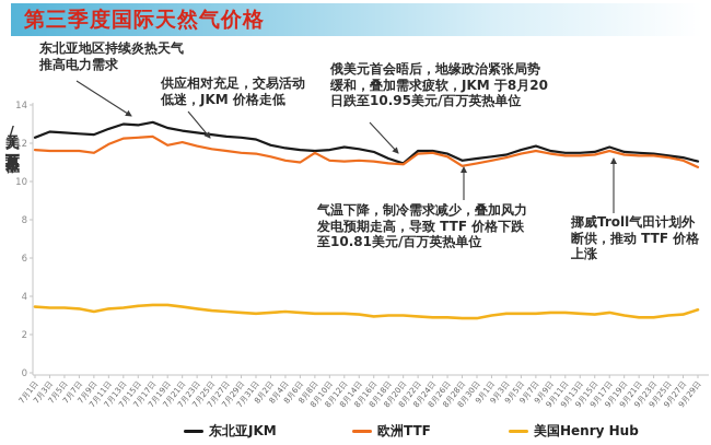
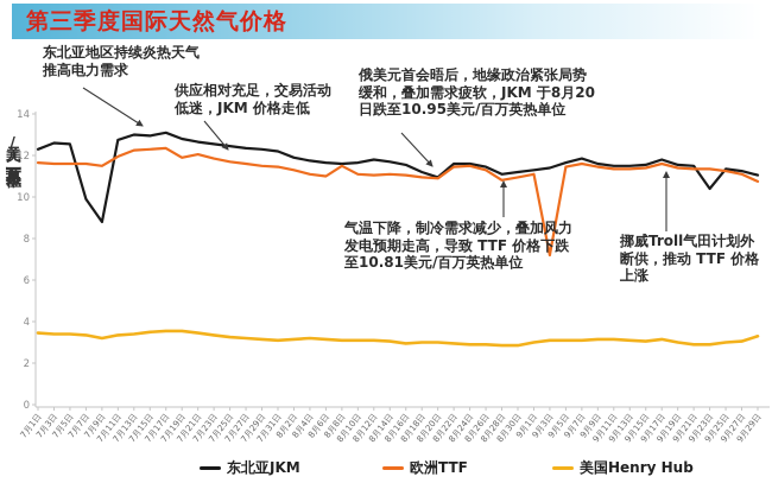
东北亚JKM/7月7日: 12.5 -> 9.9
东北亚JKM/7月9日: 12.4 -> 8.8
欧洲TTF/9月3日: 11.2 -> 7.2
东北亚JKM/9月23日: 11.4 -> 10.4
